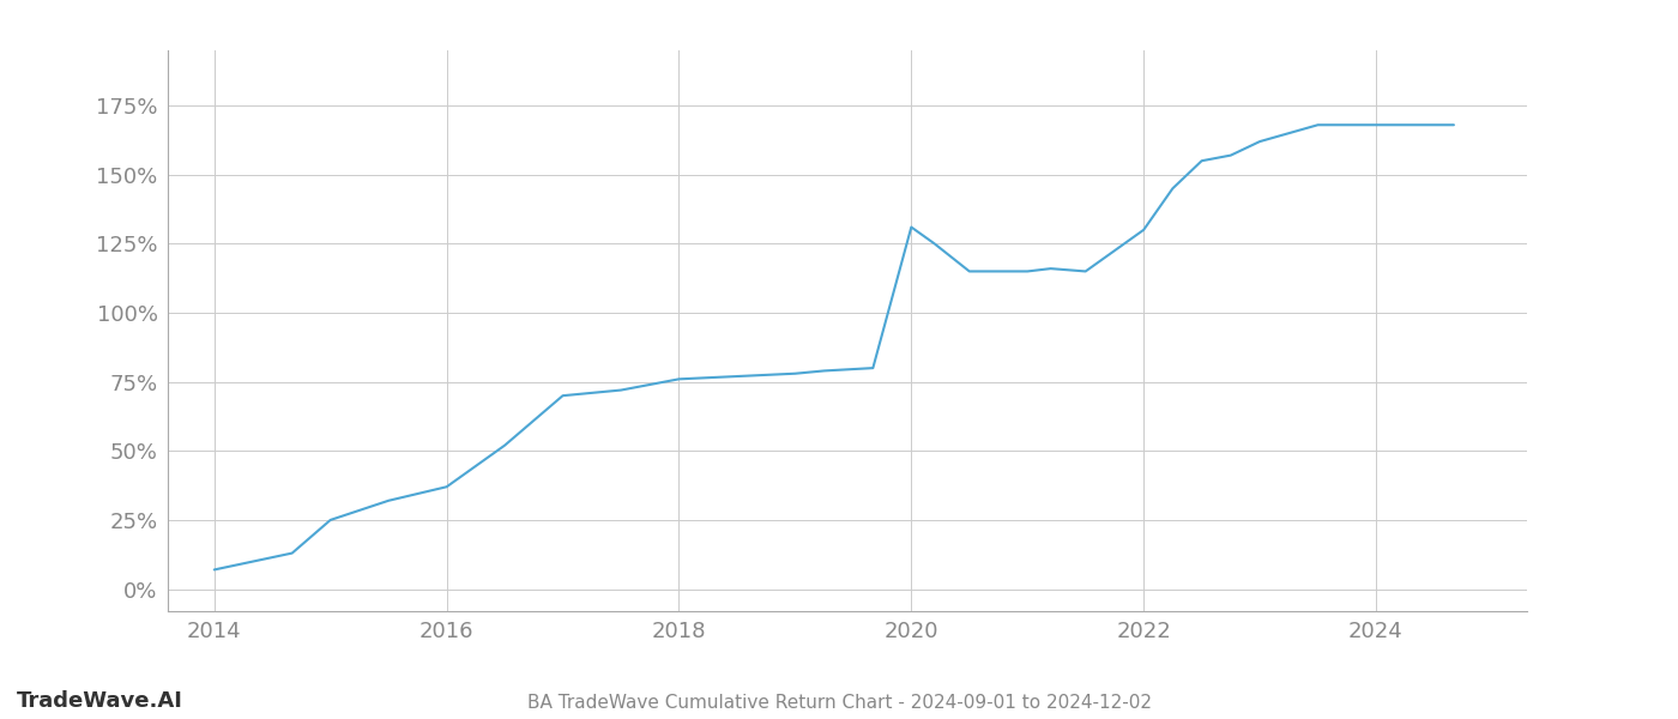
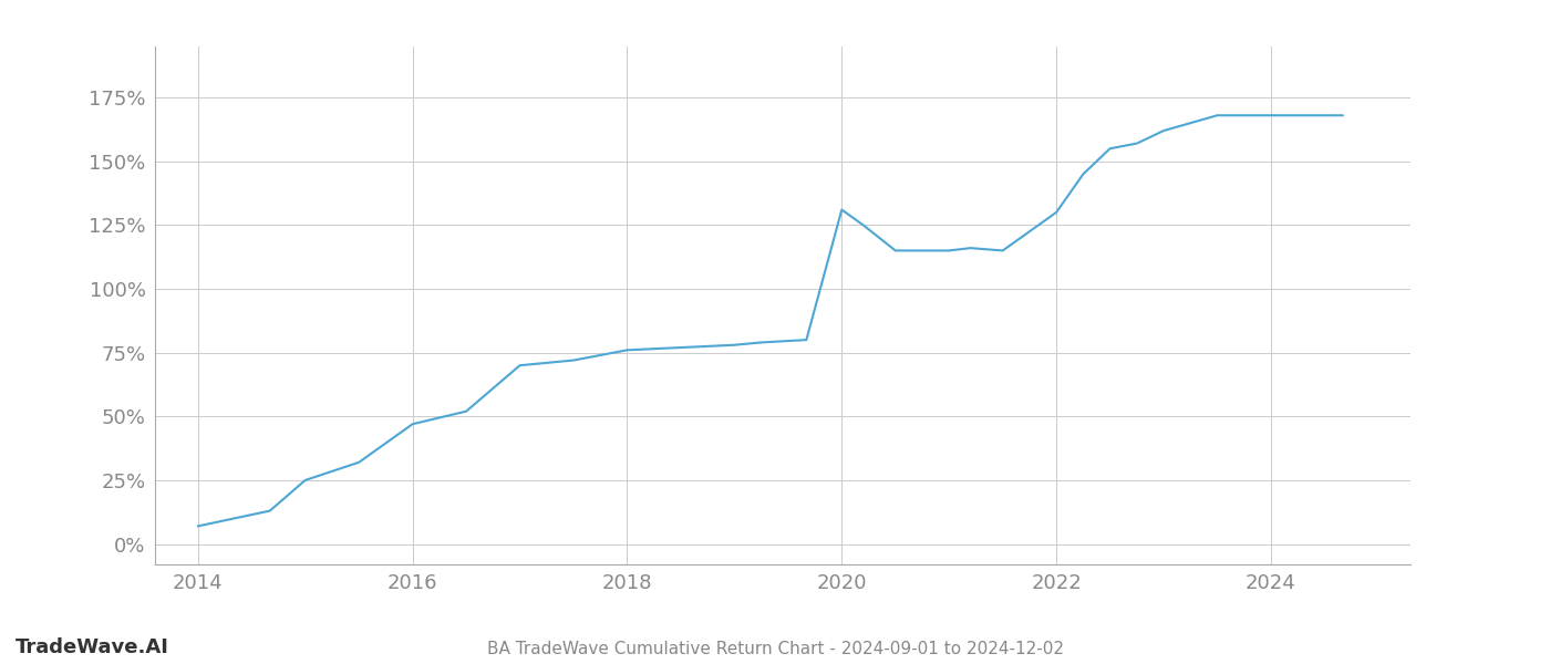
2016: 37% -> 47%
